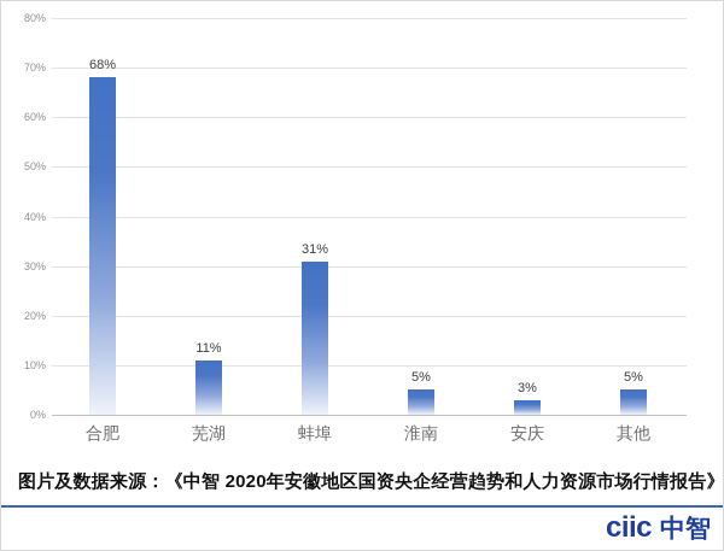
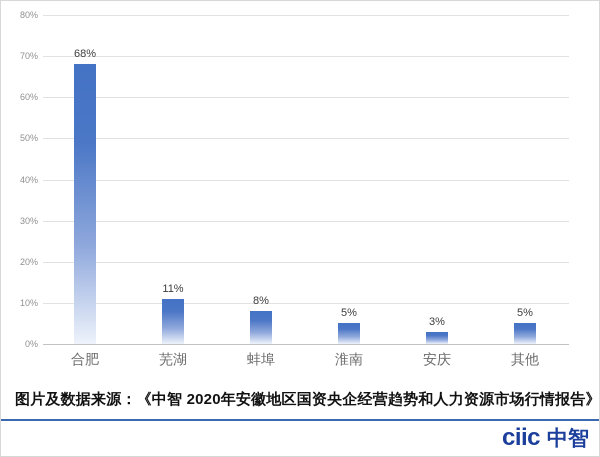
蚌埠: 31% -> 8%
